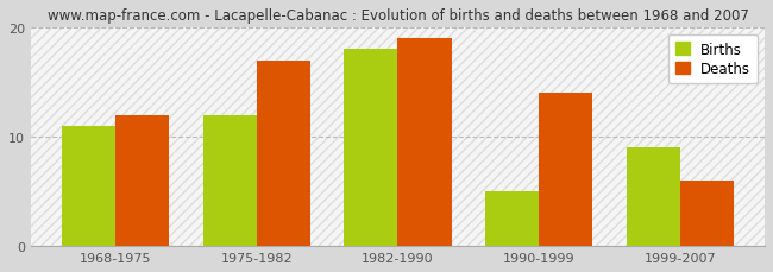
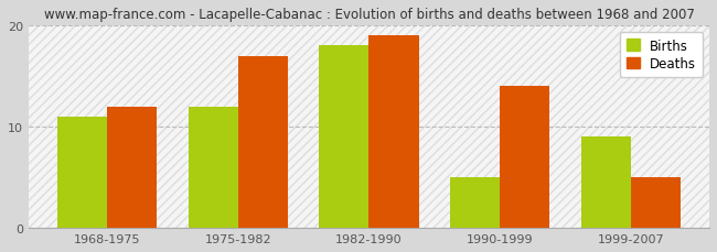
Deaths/1999-2007: 6 -> 5
